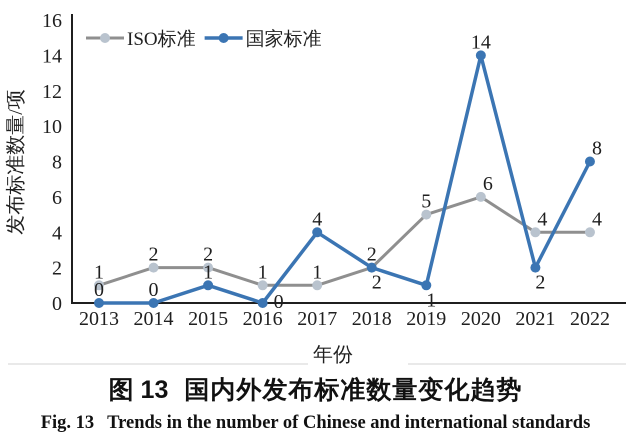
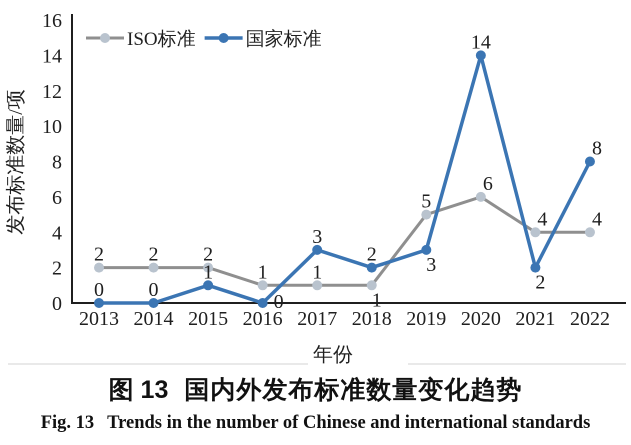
ISO标准/2013: 1 -> 2
国家标准/2017: 4 -> 3
ISO标准/2018: 2 -> 1
国家标准/2019: 1 -> 3
